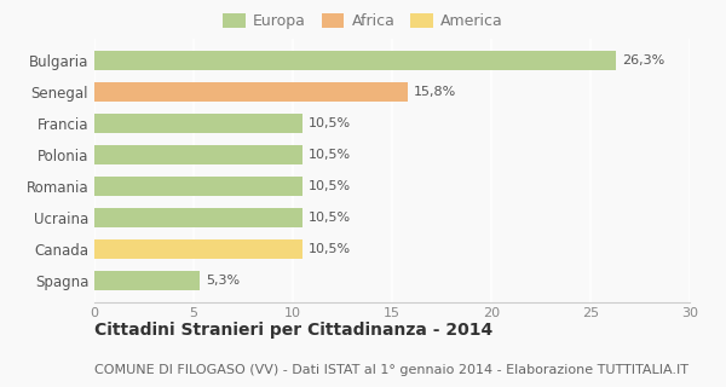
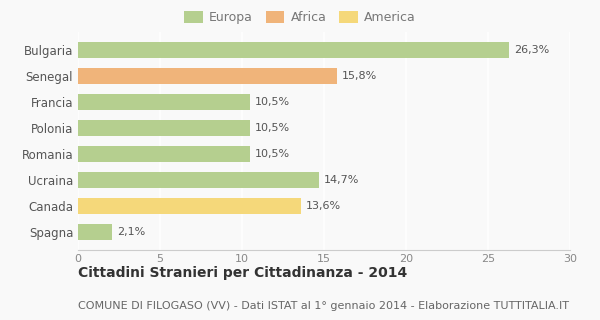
Ucraina: 10,5% -> 14,7%
Canada: 10,5% -> 13,6%
Spagna: 5,3% -> 2,1%
